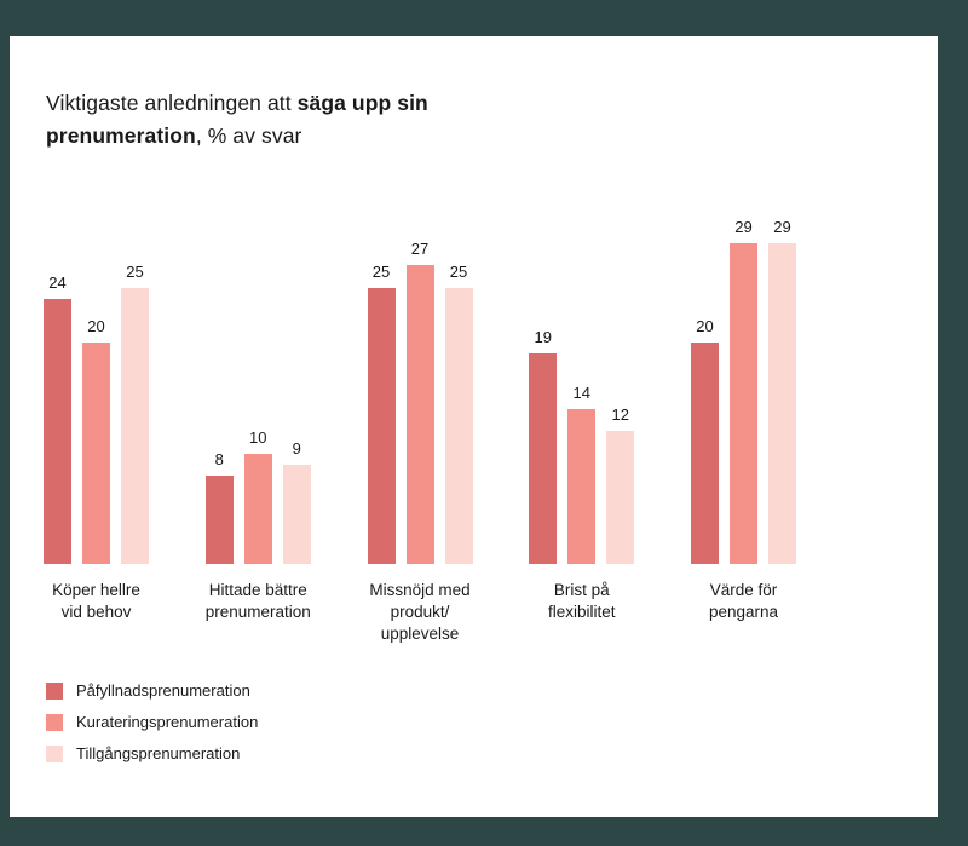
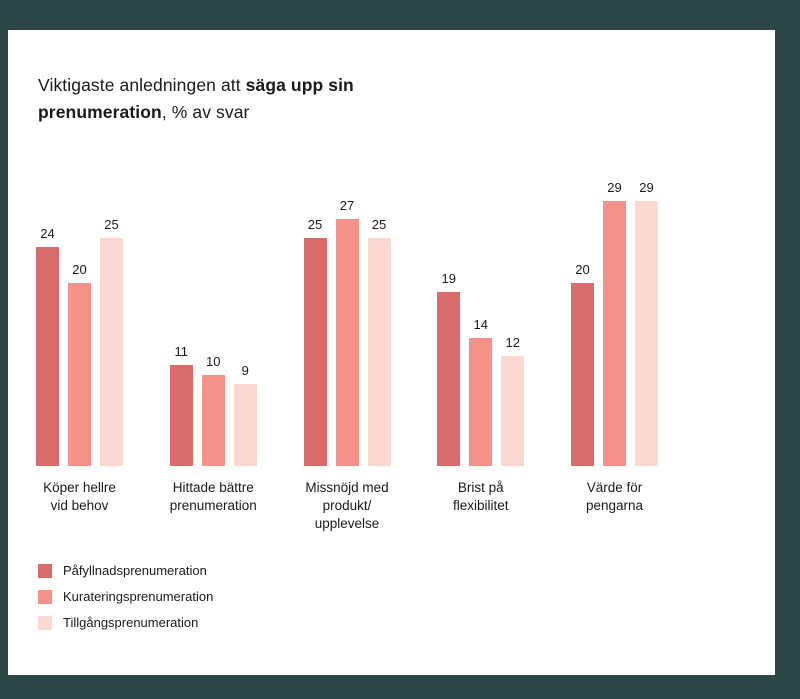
Påfyllnadsprenumeration/Hittade bättre prenumeration: 8 -> 11
